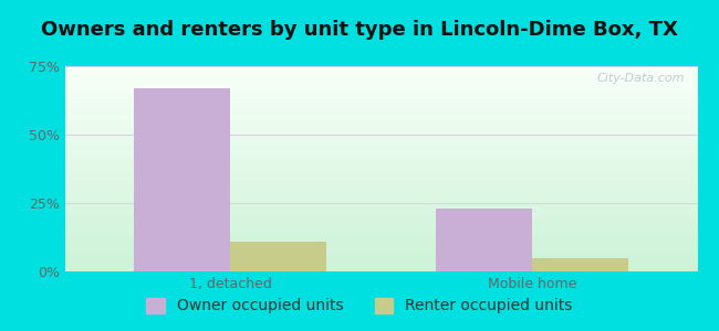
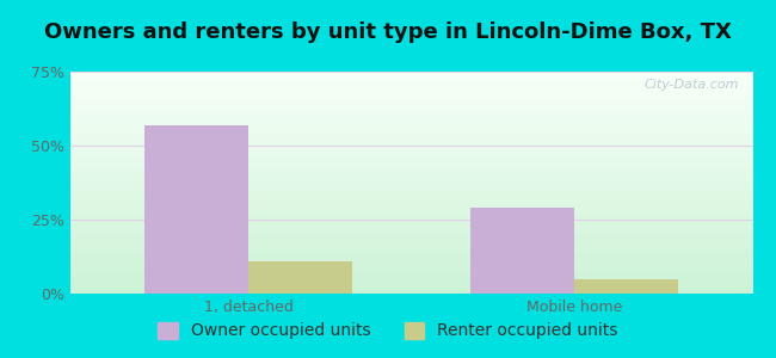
Owner occupied units/1, detached: 67% -> 57%
Owner occupied units/Mobile home: 23% -> 29%
